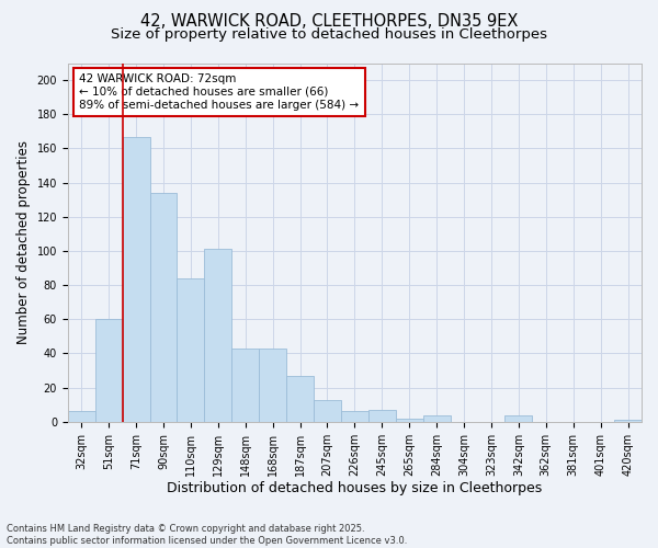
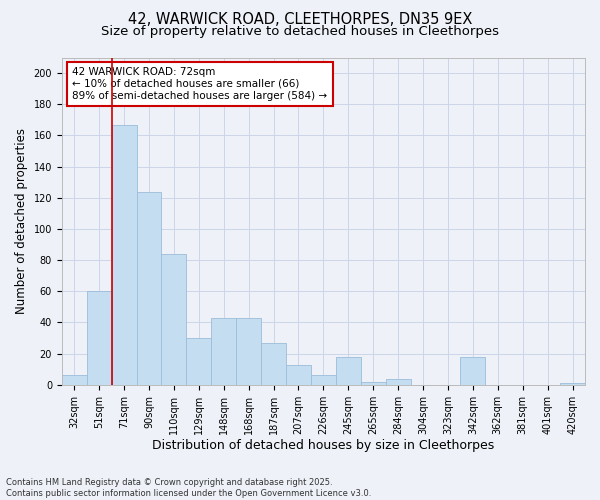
90sqm: 134 -> 124
129sqm: 101 -> 30
245sqm: 7 -> 18
342sqm: 4 -> 18
